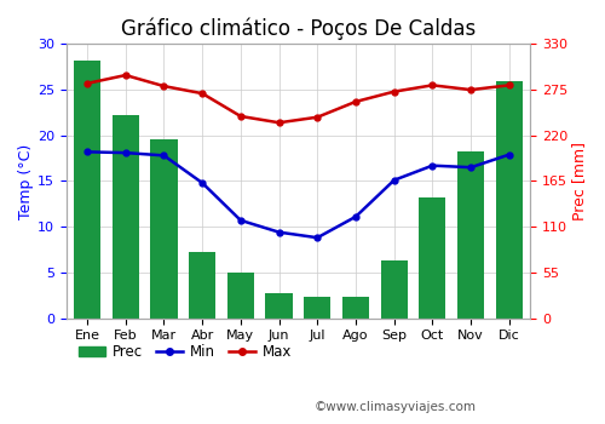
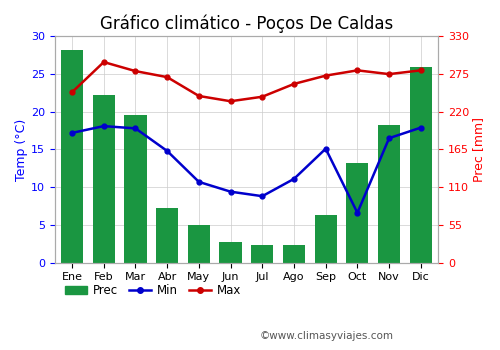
Min/Ene: 18.2 -> 17.2
Max/Ene: 25.7 -> 22.6
Min/Oct: 16.7 -> 6.6
